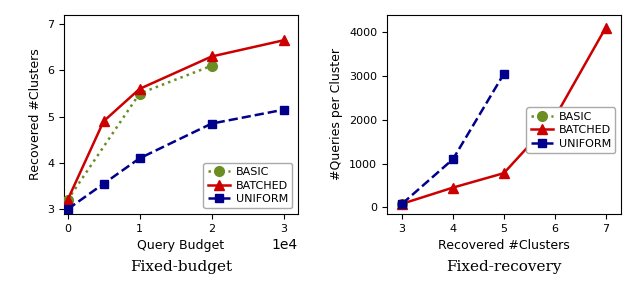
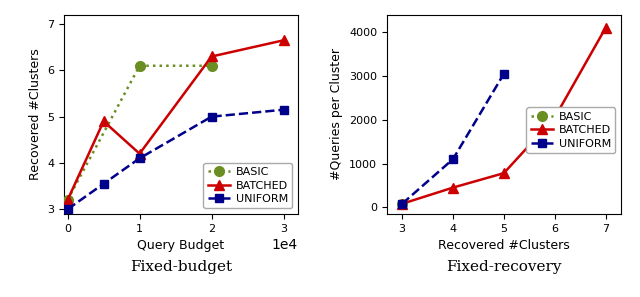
BASIC/1: 5.5 -> 6.1
BATCHED/1: 5.60 -> 4.20
UNIFORM/2: 4.85 -> 5.00
